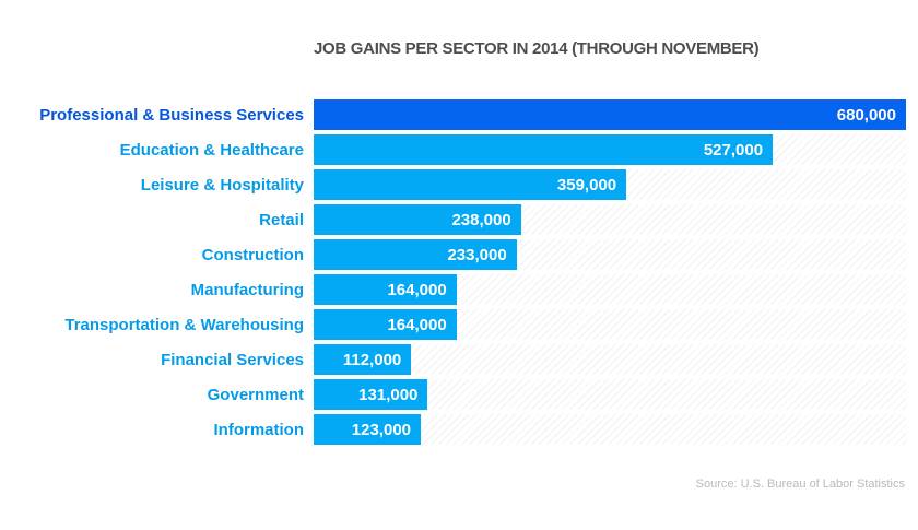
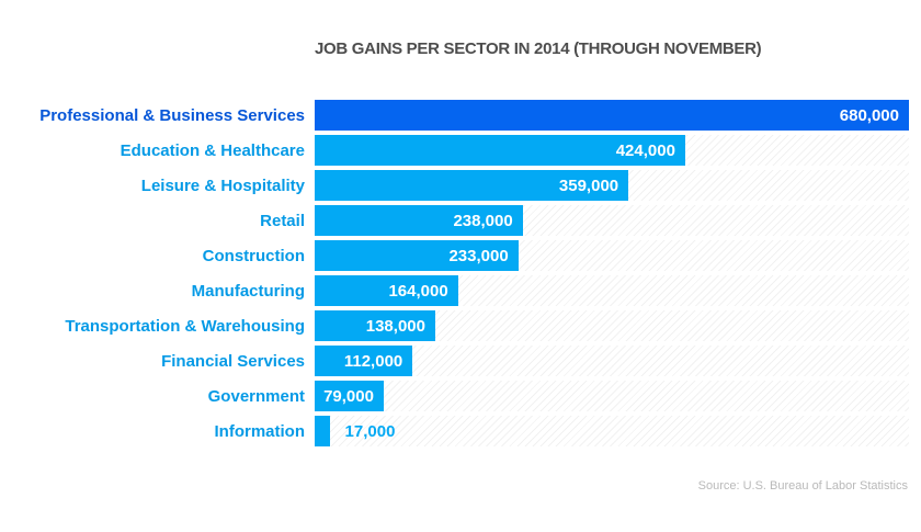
Education & Healthcare: 527,000 -> 424,000
Transportation & Warehousing: 164,000 -> 138,000
Government: 131,000 -> 79,000
Information: 123,000 -> 17,000
